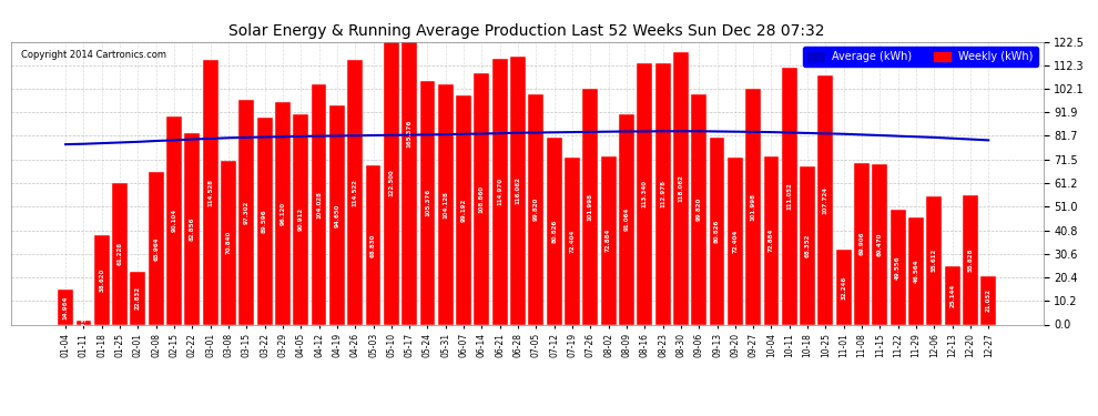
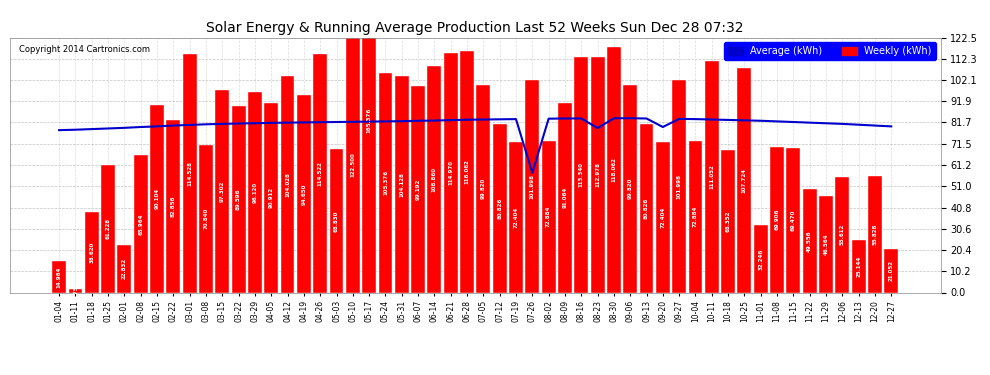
Average (kWh)/07-26: 83.4 -> 57.5
Average (kWh)/08-23: 83.7 -> 79.0
Average (kWh)/09-20: 83.5 -> 79.5
